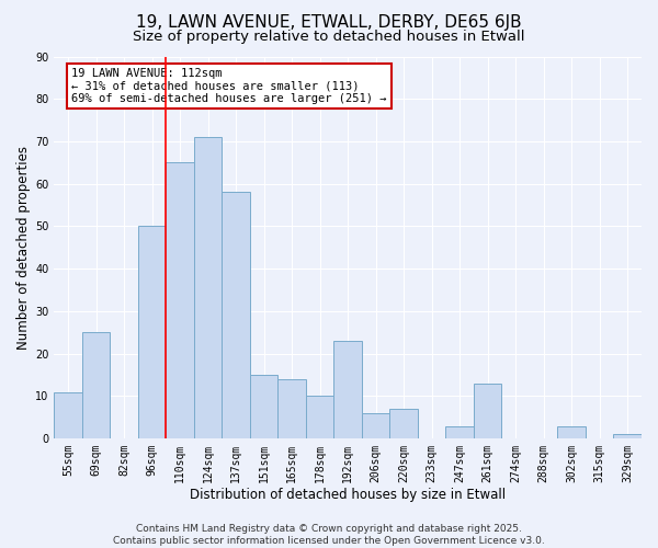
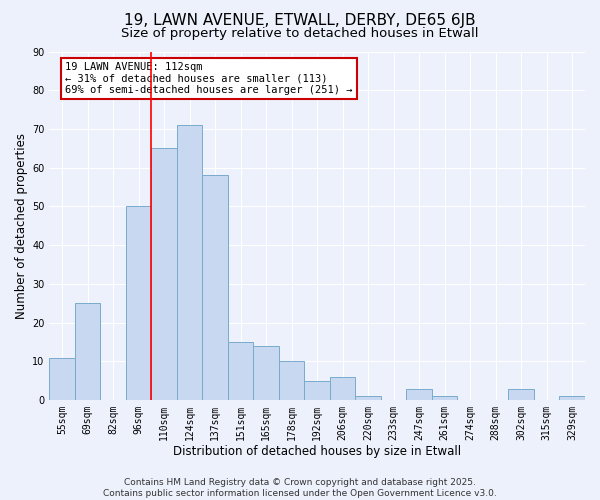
192sqm: 23 -> 5
220sqm: 7 -> 1
261sqm: 13 -> 1
